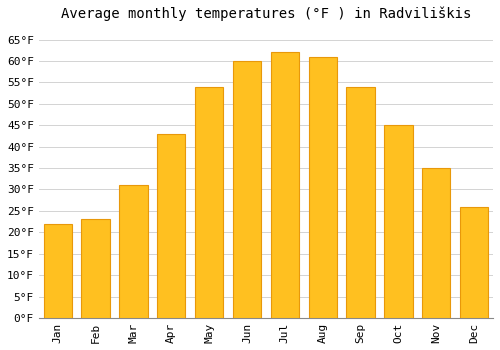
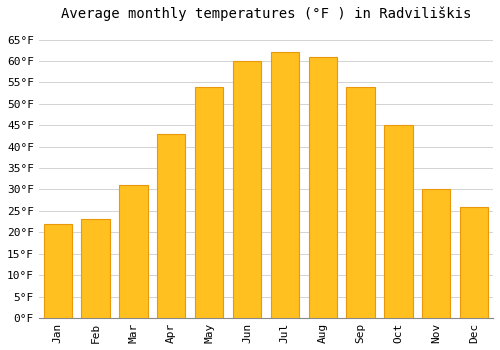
Nov: 35°F -> 30°F
